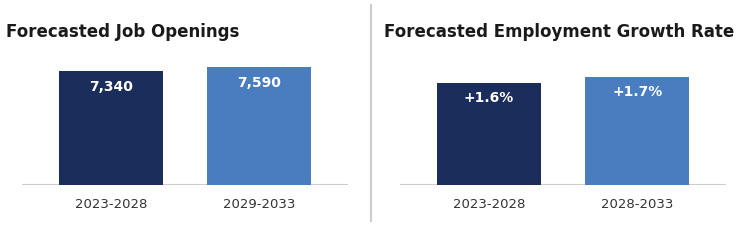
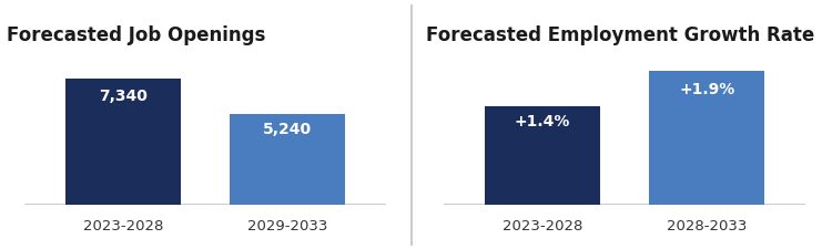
Forecasted Job Openings/2029-2033: 7,590 -> 5,240
Forecasted Employment Growth Rate/2023-2028: +1.6% -> +1.4%
Forecasted Employment Growth Rate/2028-2033: +1.7% -> +1.9%
